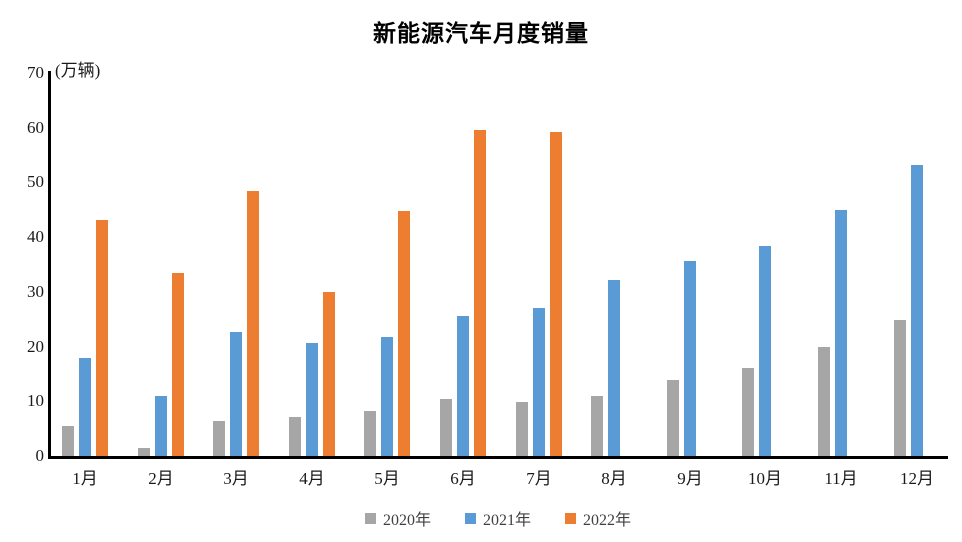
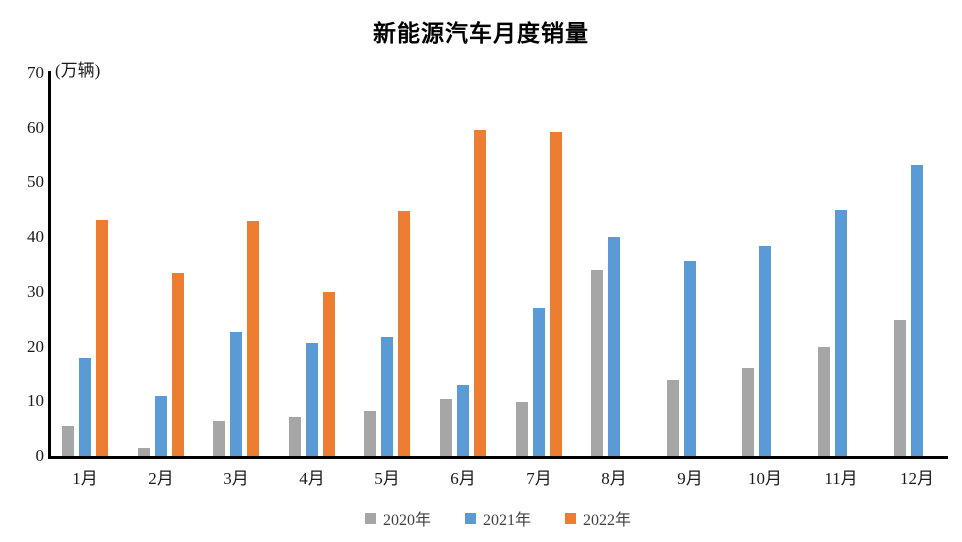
2022年/3月: 48 -> 43
2021年/6月: 26 -> 13
2020年/8月: 11 -> 34
2021年/8月: 32 -> 40
